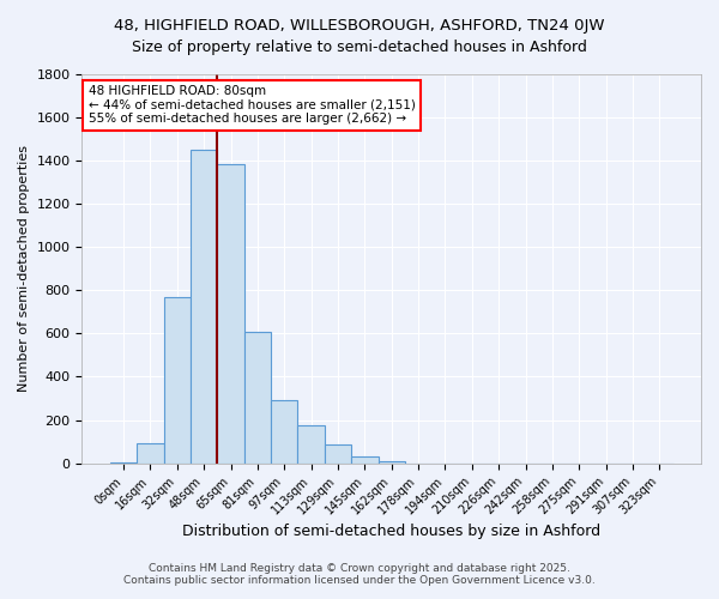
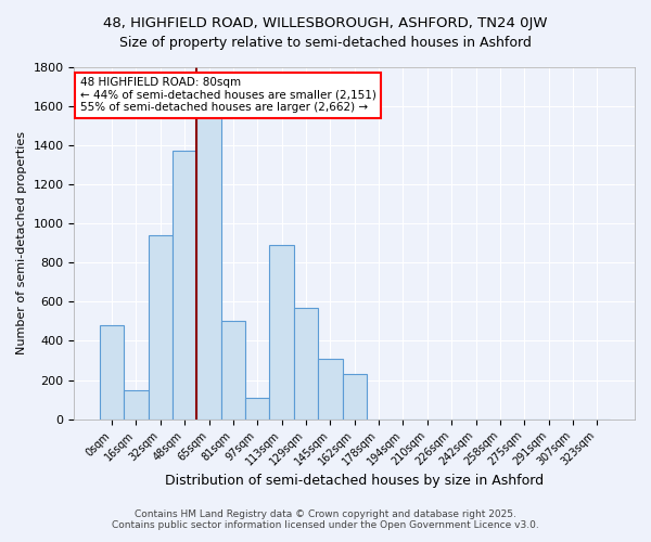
0sqm: 0 -> 480
16sqm: 100 -> 150
32sqm: 770 -> 940
48sqm: 1450 -> 1370
65sqm: 1380 -> 1540
81sqm: 610 -> 500
97sqm: 290 -> 110
113sqm: 180 -> 890
129sqm: 80 -> 570
145sqm: 30 -> 310
162sqm: 10 -> 230
